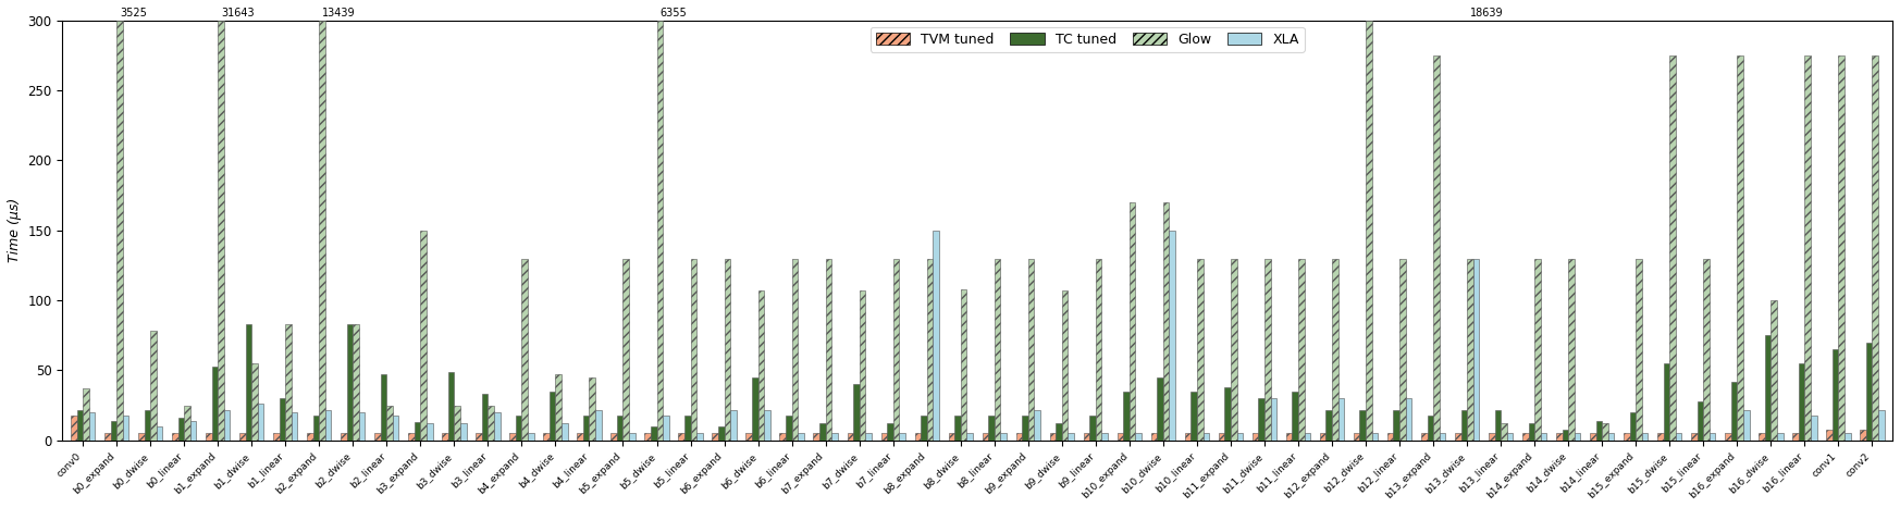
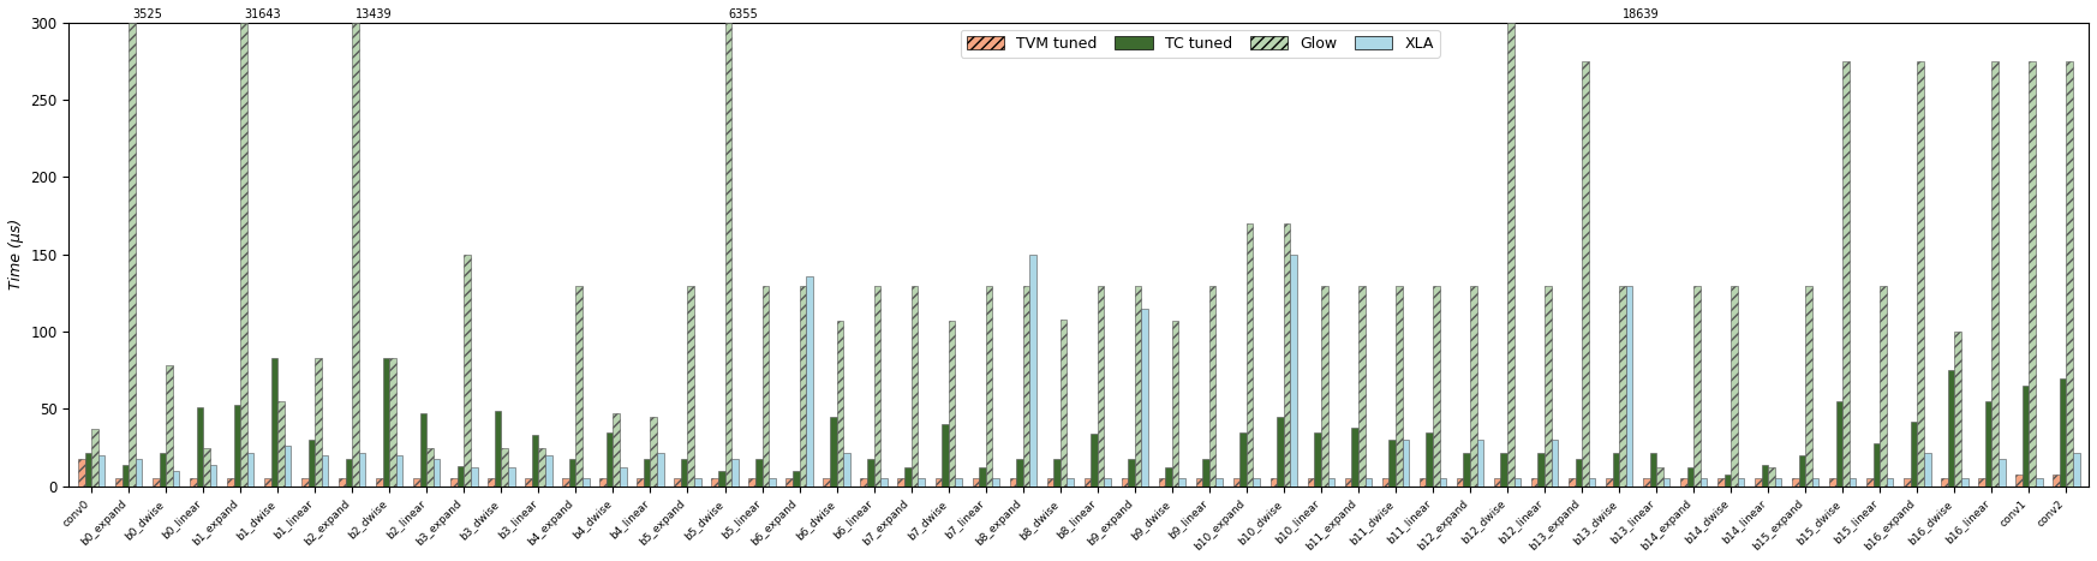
TC tuned/b0_linear: 16 -> 51
XLA/b6_expand: 22 -> 136
TC tuned/b8_linear: 18 -> 34
XLA/b9_expand: 22 -> 115
